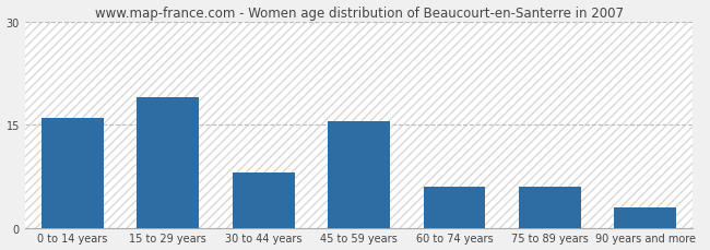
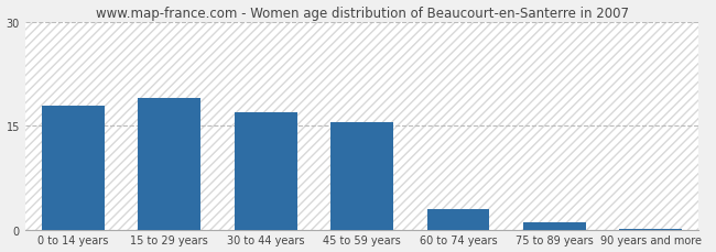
0 to 14 years: 16.0 -> 18.0
30 to 44 years: 8.0 -> 17.0
60 to 74 years: 6.0 -> 3.0
75 to 89 years: 6.0 -> 1.0
90 years and more: 3.0 -> 0.1
